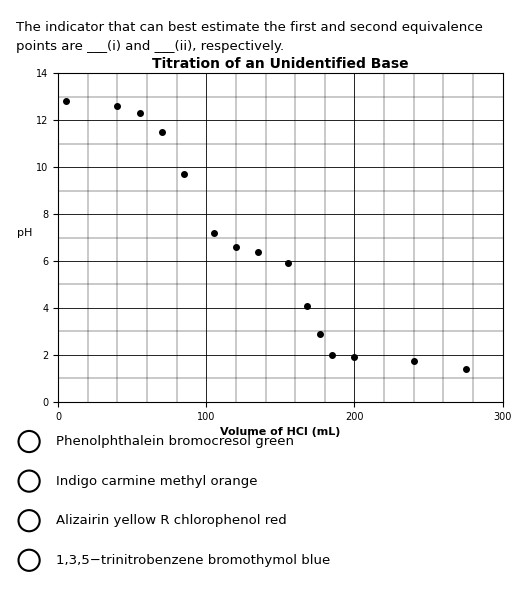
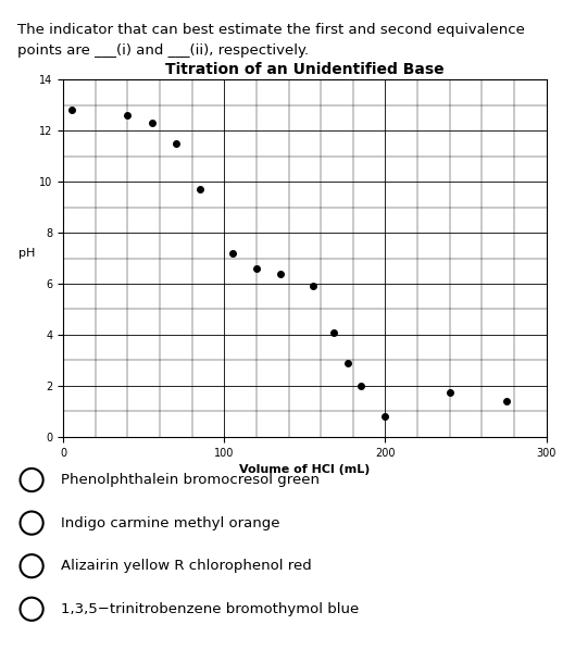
200: 1.90 -> 0.80
